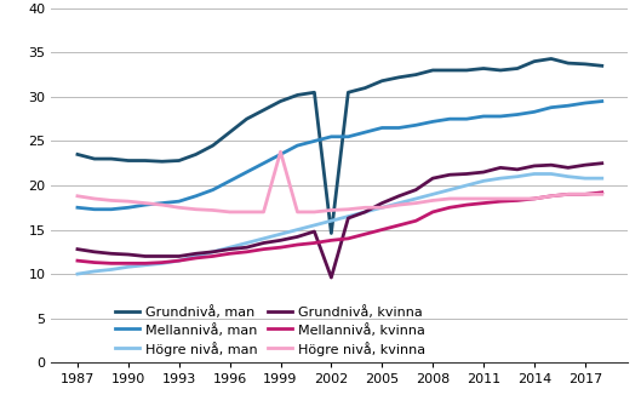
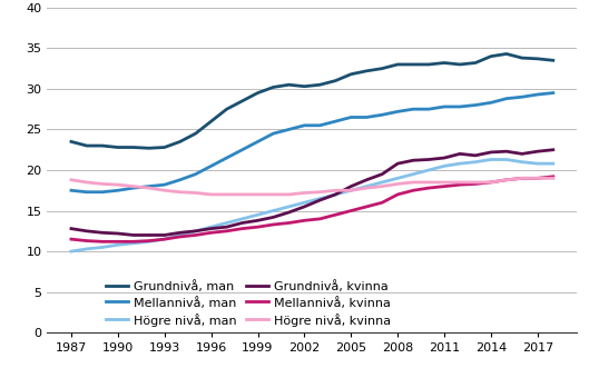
Högre nivå, kvinna/1999: 23.8 -> 17.0
Grundnivå, man/2002: 14.6 -> 30.3
Grundnivå, kvinna/2002: 9.6 -> 15.5
